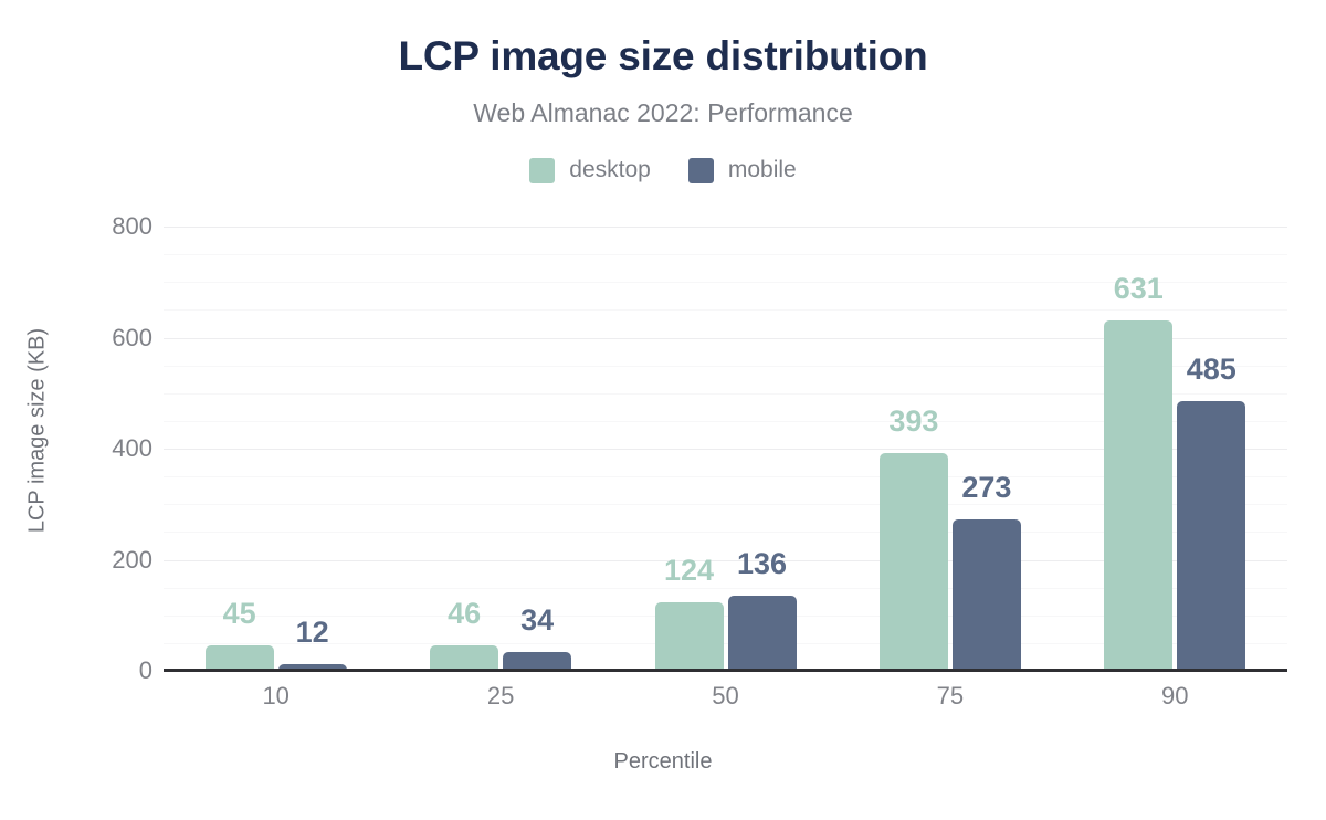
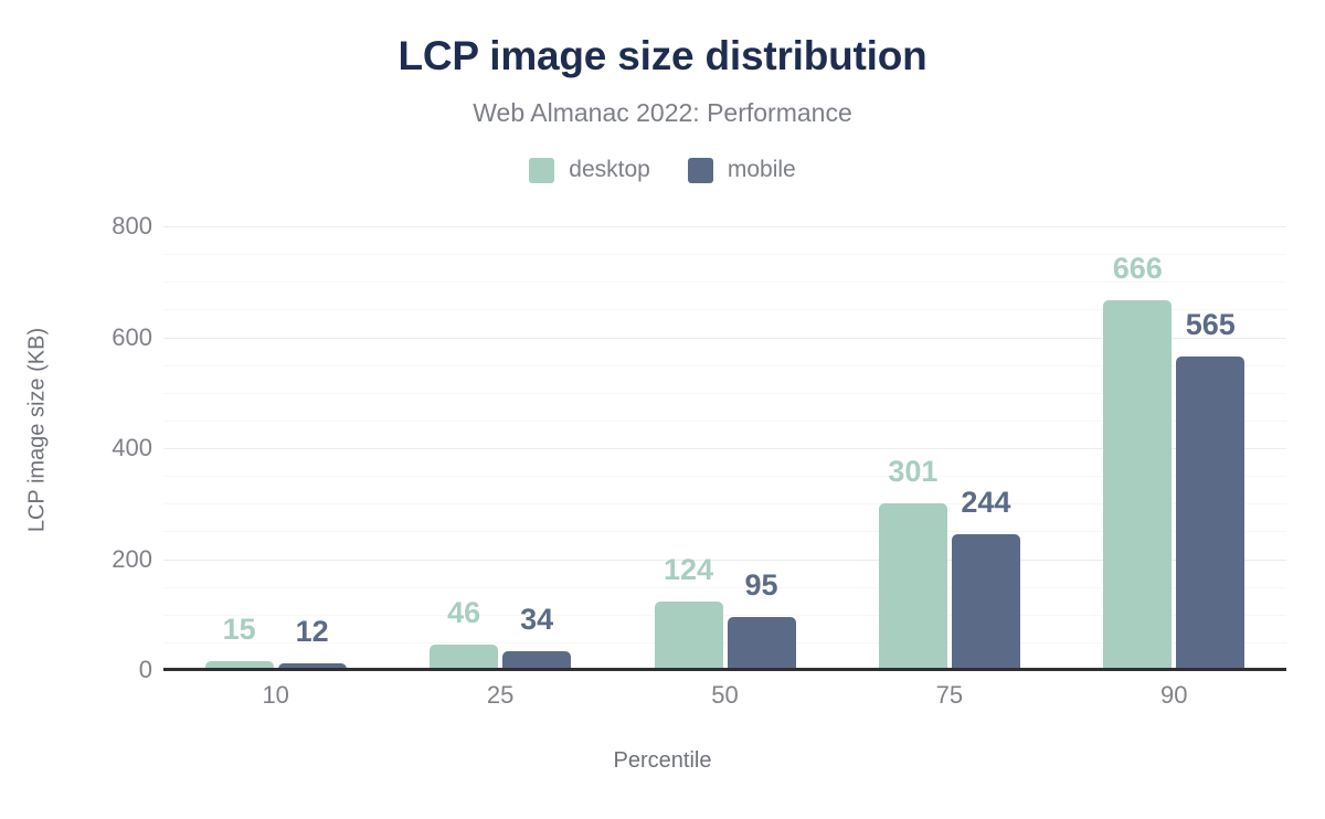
desktop/10: 45 -> 15
mobile/50: 136 -> 95
desktop/75: 393 -> 301
mobile/75: 273 -> 244
desktop/90: 631 -> 666
mobile/90: 485 -> 565
